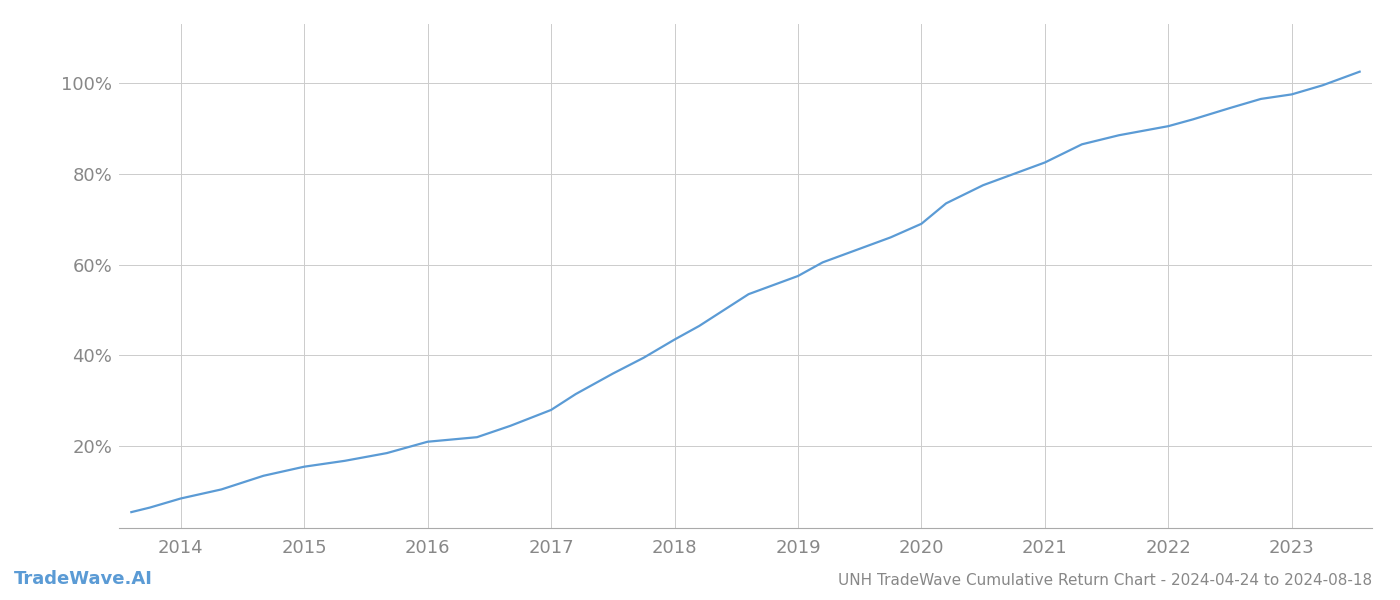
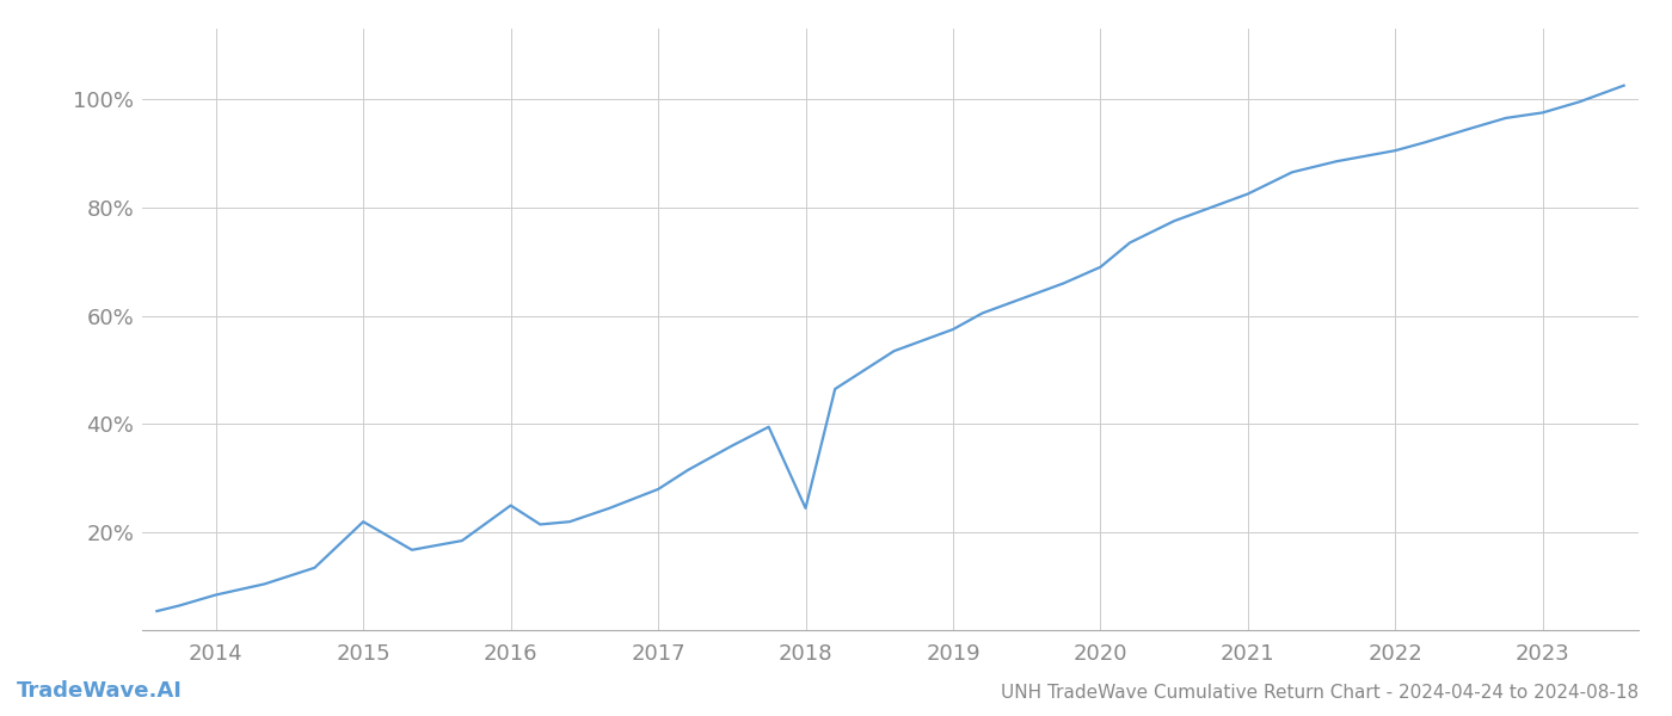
2015: 15.5% -> 22.0%
2016: 21.0% -> 25.0%
2018: 43.5% -> 24.5%
